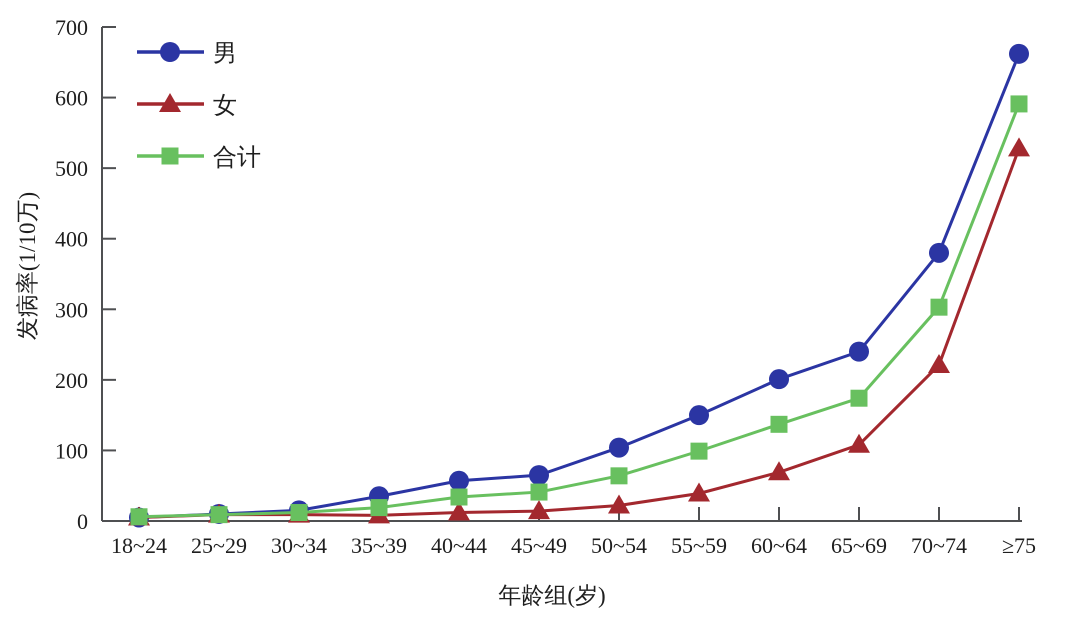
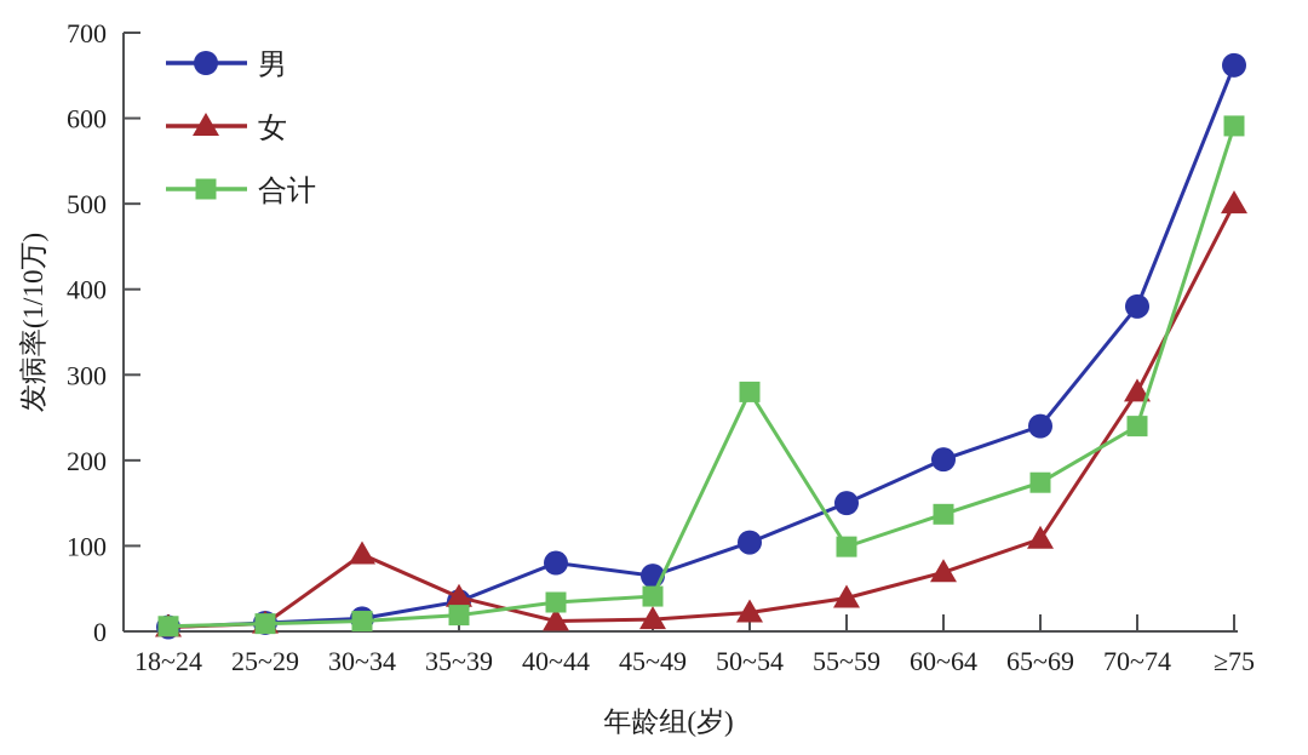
女/30~34: 10 -> 90
女/35~39: 10 -> 40
男/40~44: 60 -> 80
合计/50~54: 60 -> 280
女/70~74: 220 -> 280
合计/70~74: 300 -> 240
女/≥75: 530 -> 500
